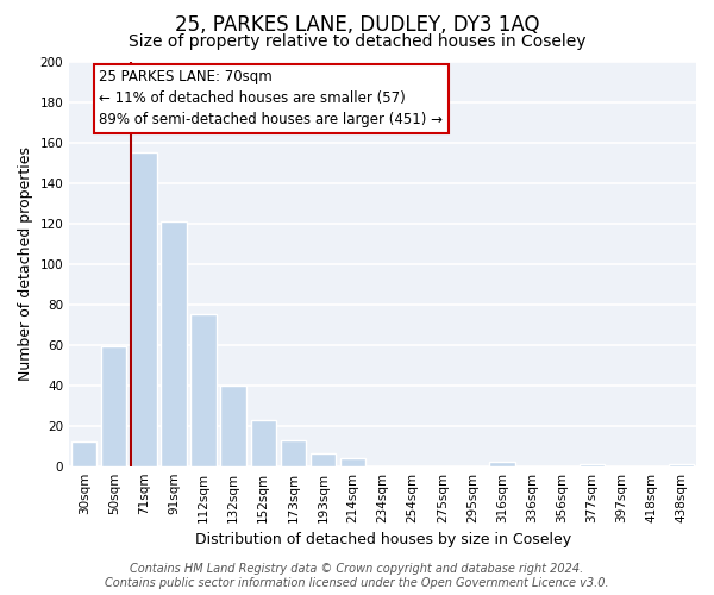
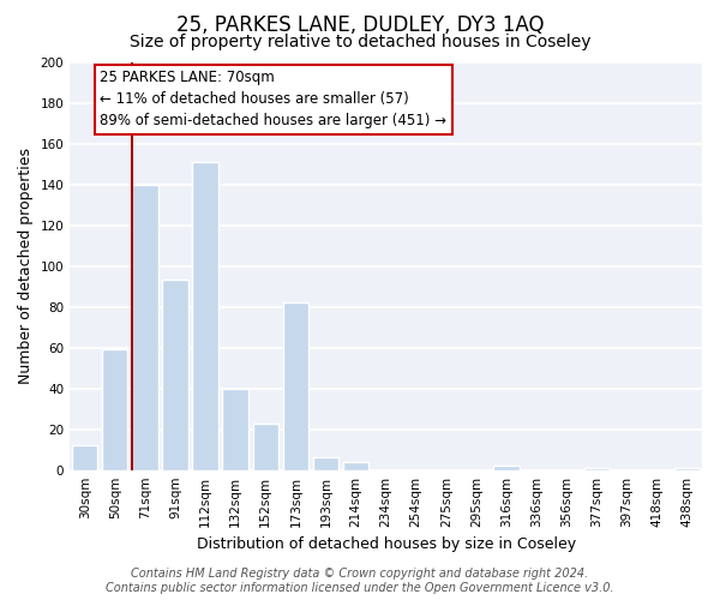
71sqm: 155 -> 140
91sqm: 121 -> 93
112sqm: 75 -> 151
173sqm: 13 -> 82
